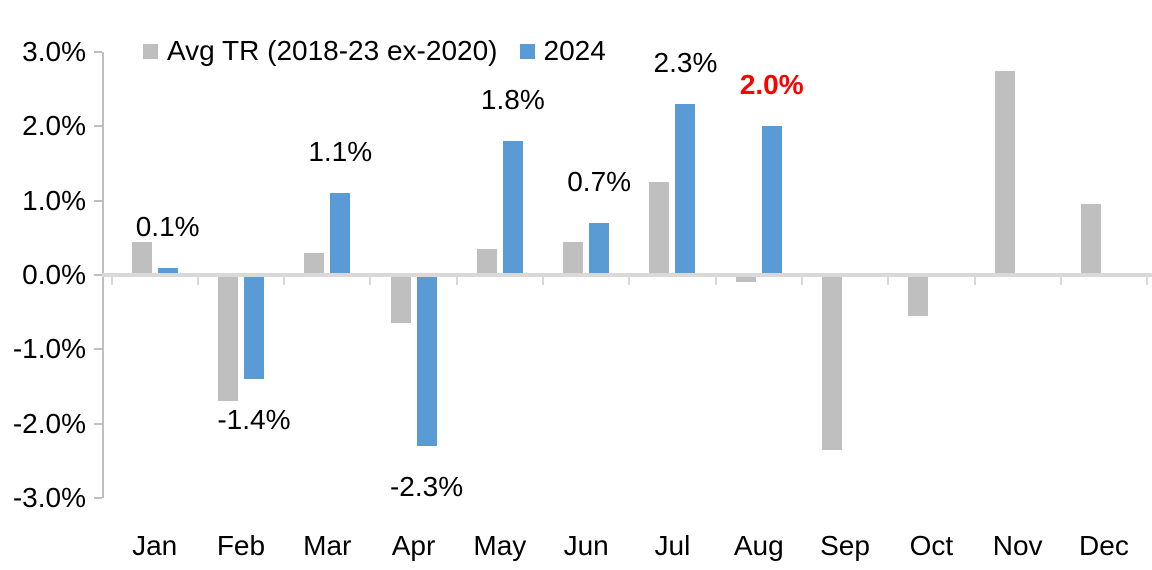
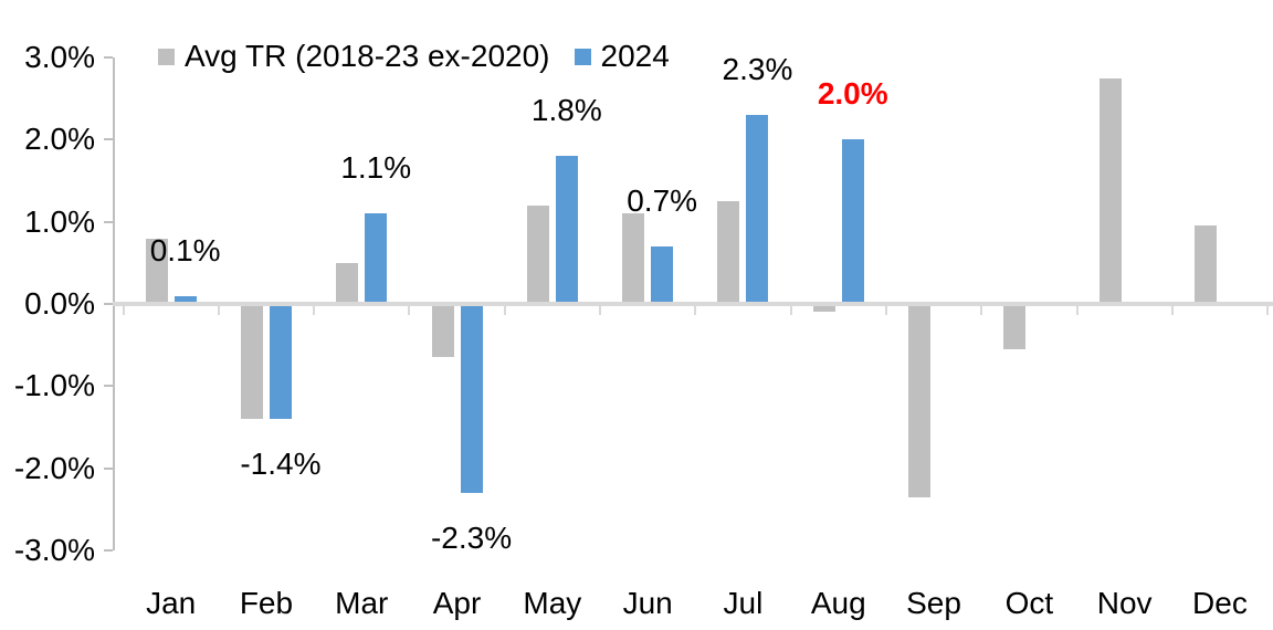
Avg TR (2018-23 ex-2020)/Jan: 0.5% -> 0.8%
Avg TR (2018-23 ex-2020)/Feb: -1.7% -> -1.4%
Avg TR (2018-23 ex-2020)/Mar: 0.3% -> 0.5%
Avg TR (2018-23 ex-2020)/May: 0.3% -> 1.2%
Avg TR (2018-23 ex-2020)/Jun: 0.5% -> 1.1%
